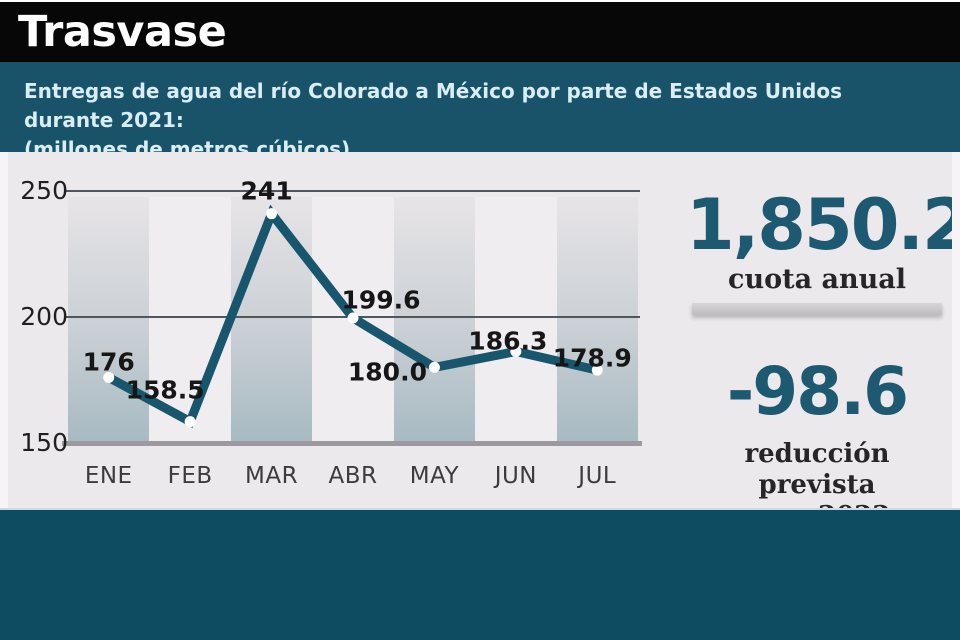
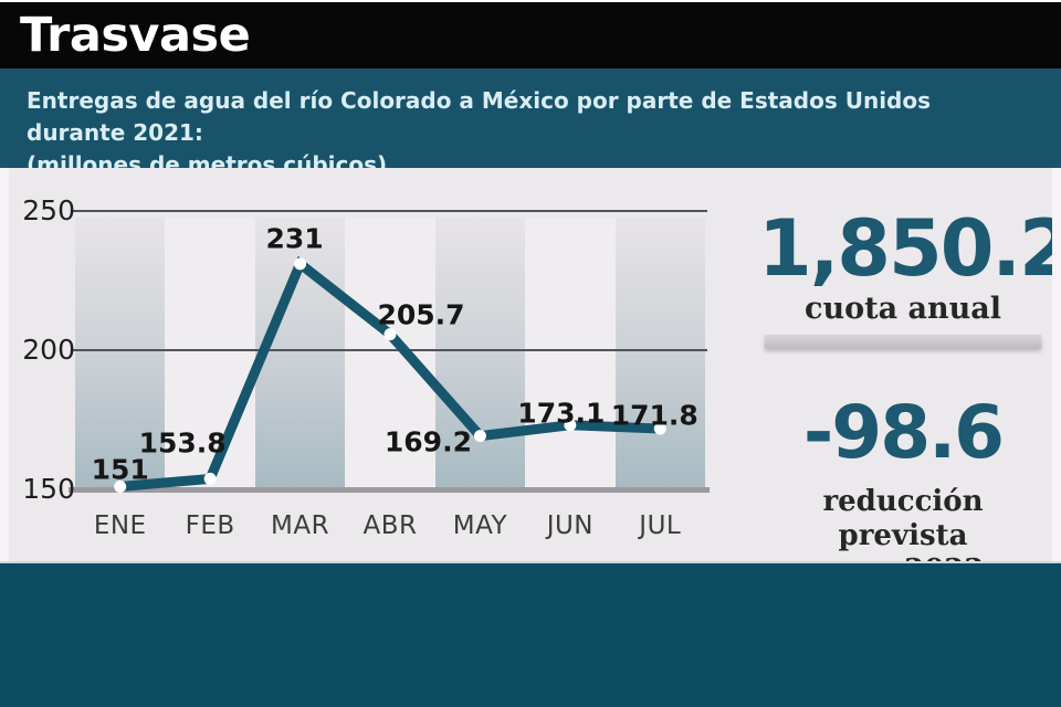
ENE: 176 -> 151
FEB: 158.5 -> 153.8
MAR: 241 -> 231
ABR: 199.6 -> 205.7
MAY: 180.0 -> 169.2
JUN: 186.3 -> 173.1
JUL: 178.9 -> 171.8
